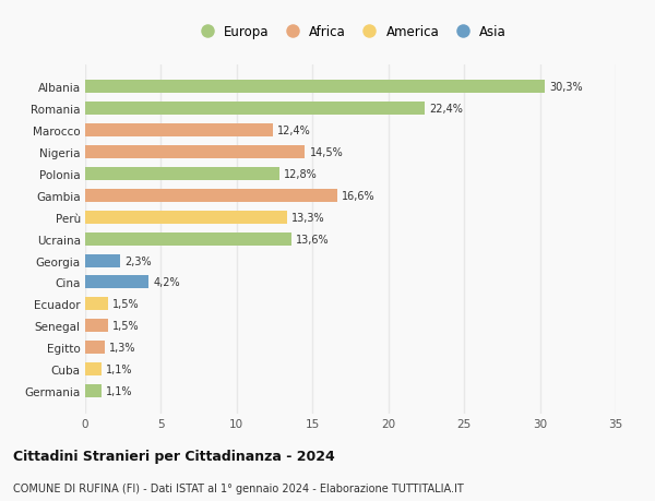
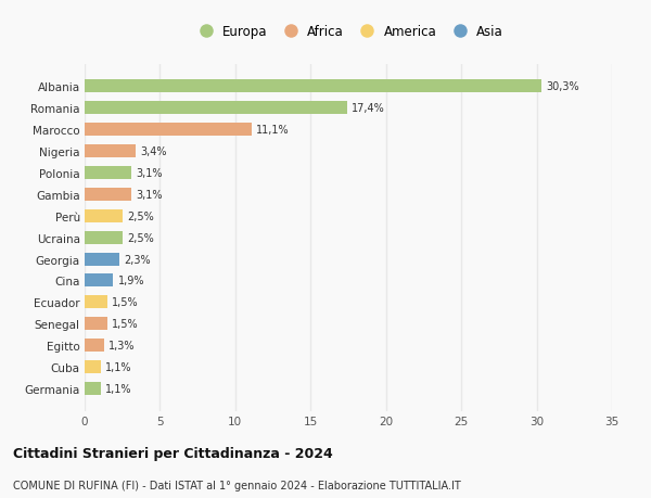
Romania: 22,4% -> 17,4%
Marocco: 12,4% -> 11,1%
Nigeria: 14,5% -> 3,4%
Polonia: 12,8% -> 3,1%
Gambia: 16,6% -> 3,1%
Perù: 13,3% -> 2,5%
Ucraina: 13,6% -> 2,5%
Cina: 4,2% -> 1,9%
